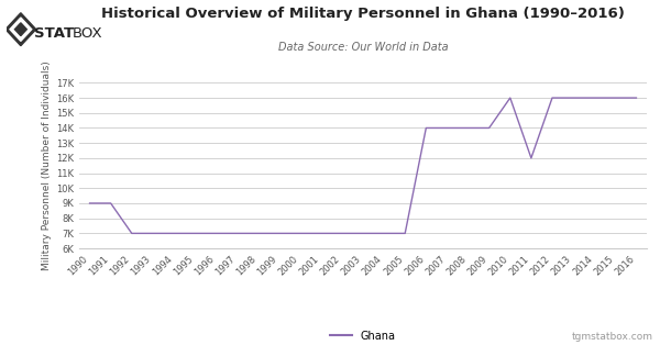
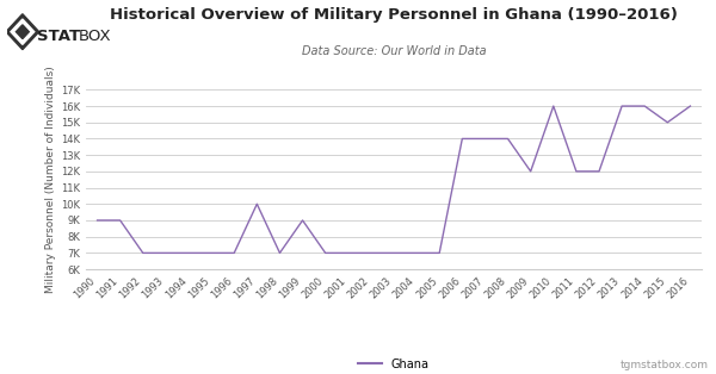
1997: 7K -> 10K
1999: 7K -> 9K
2009: 14K -> 12K
2012: 16K -> 12K
2015: 16K -> 15K
